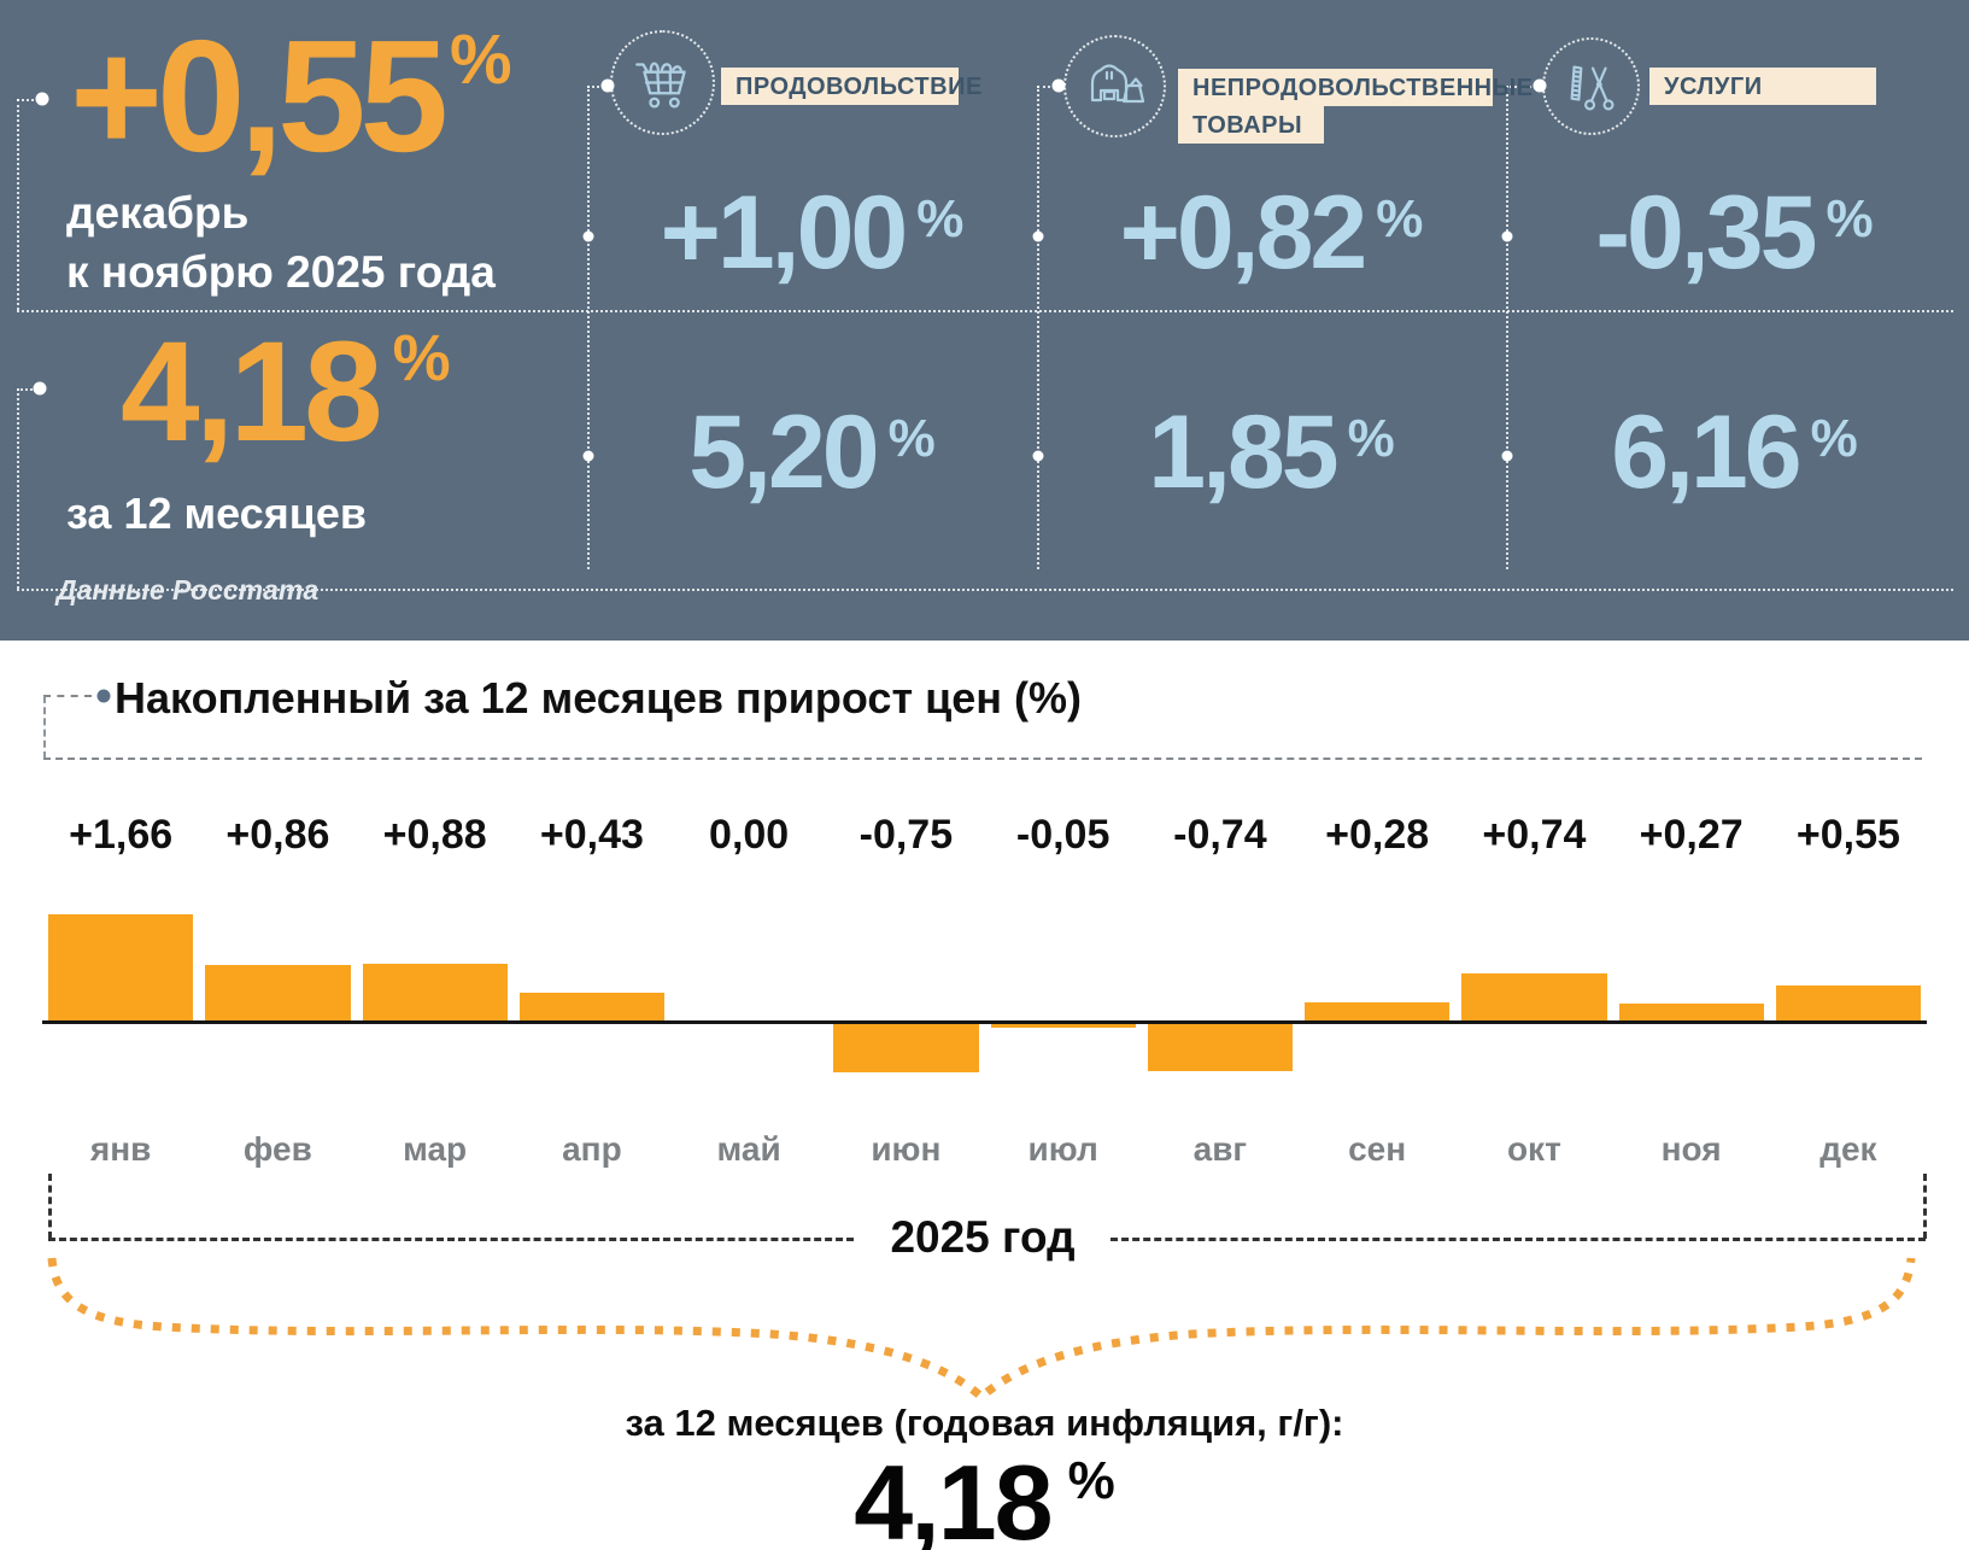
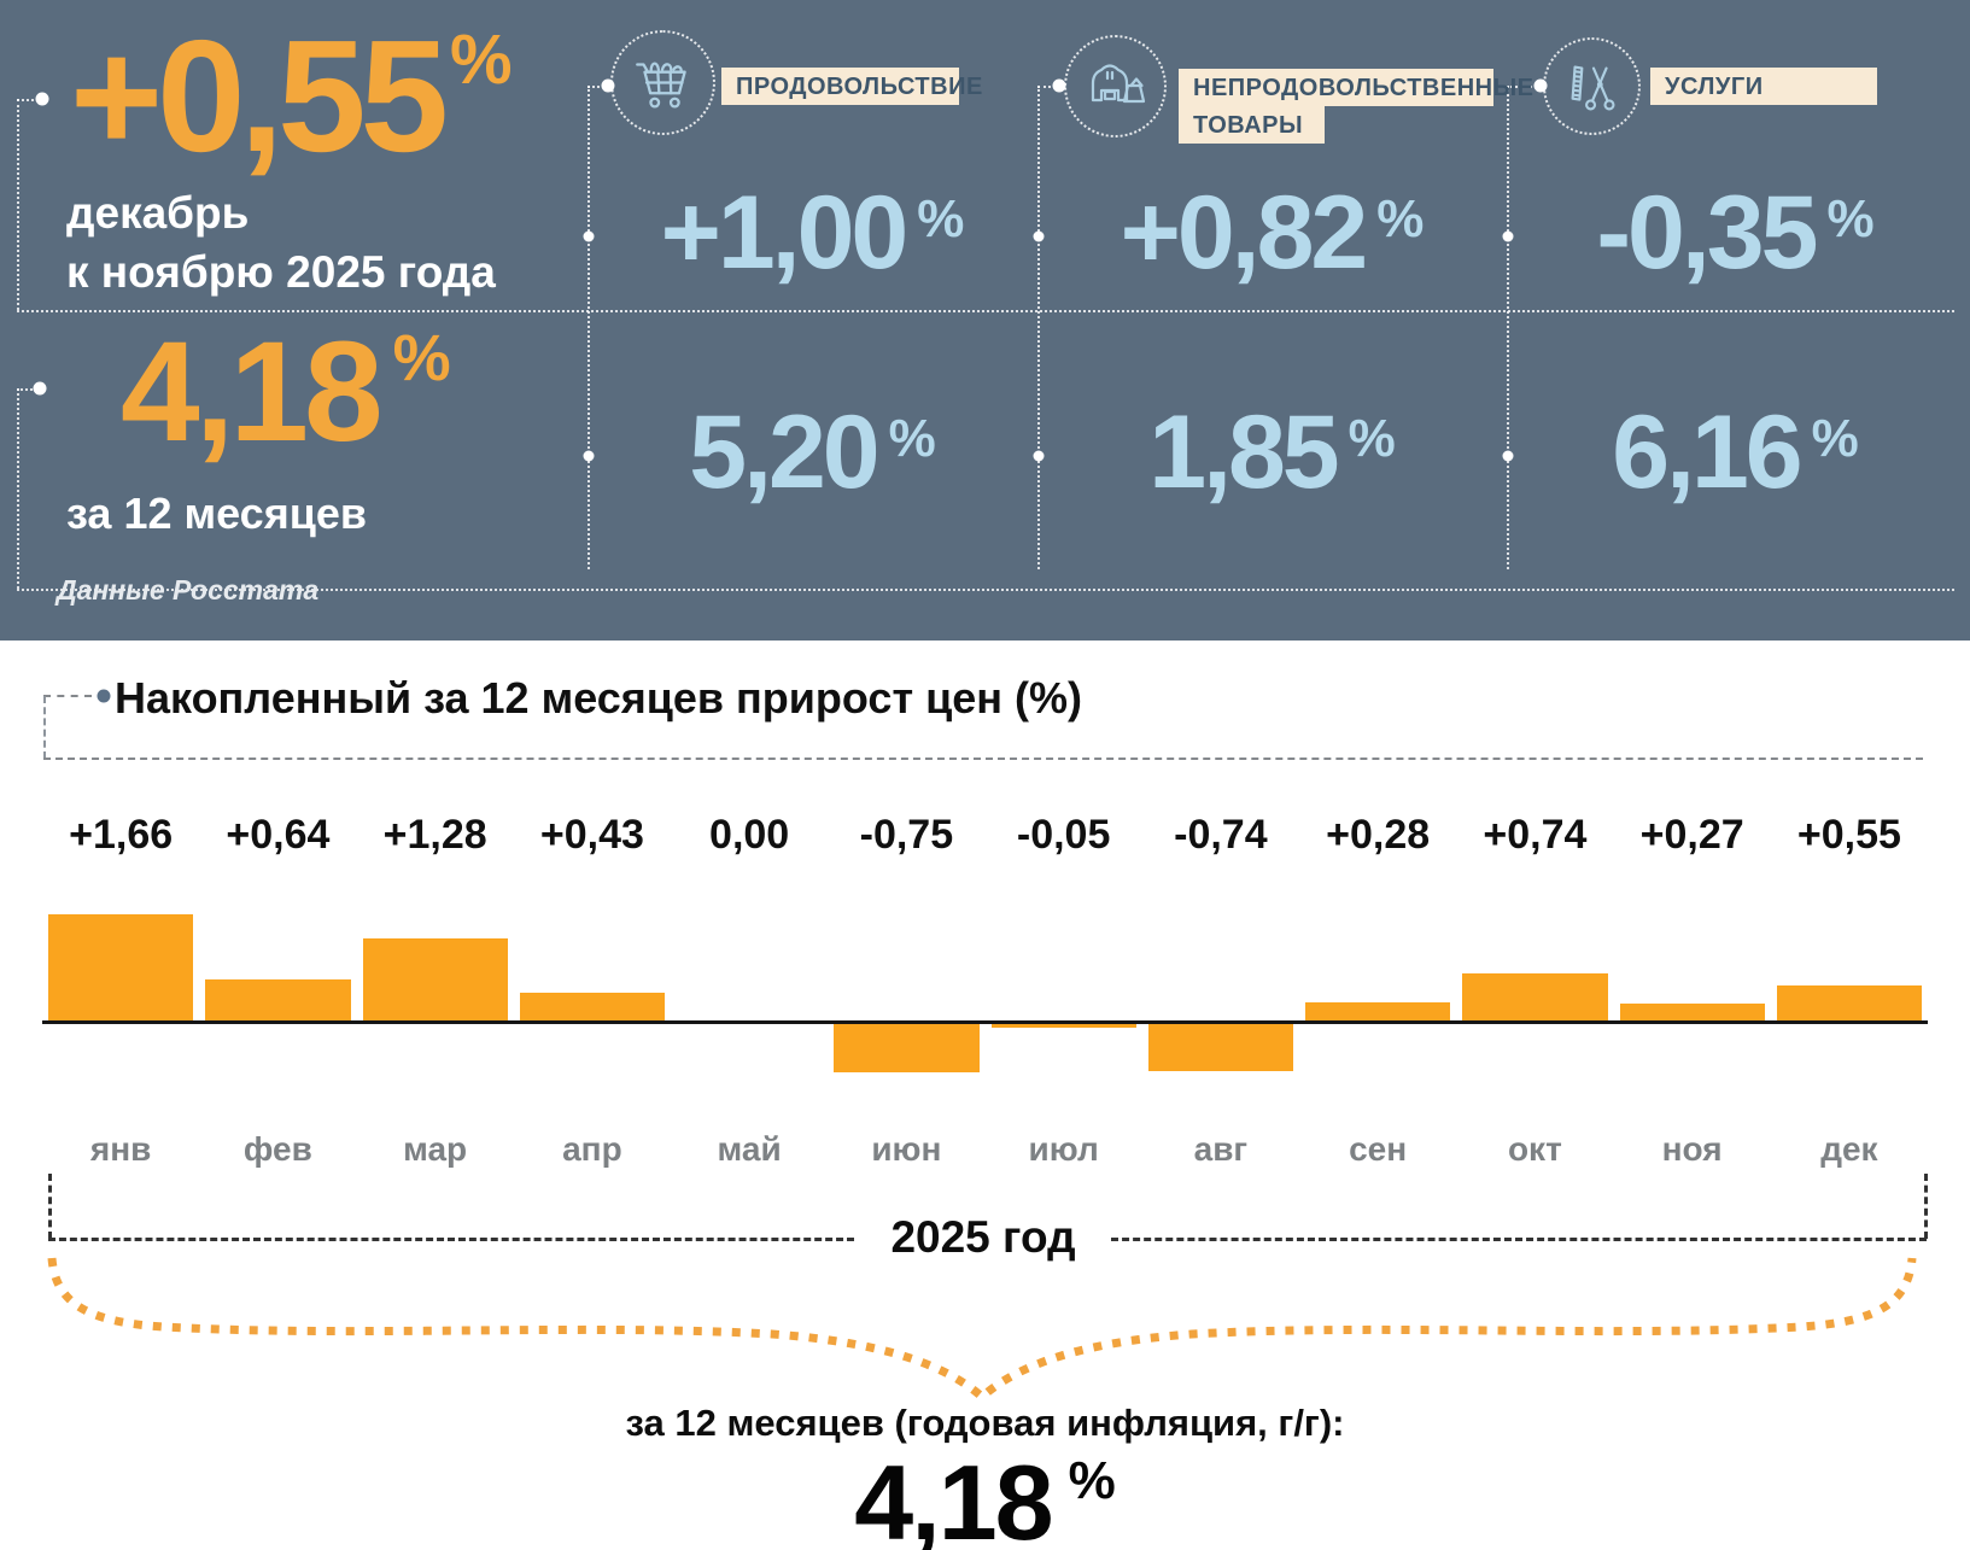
фев: +0,86 -> +0,64
мар: +0,88 -> +1,28
